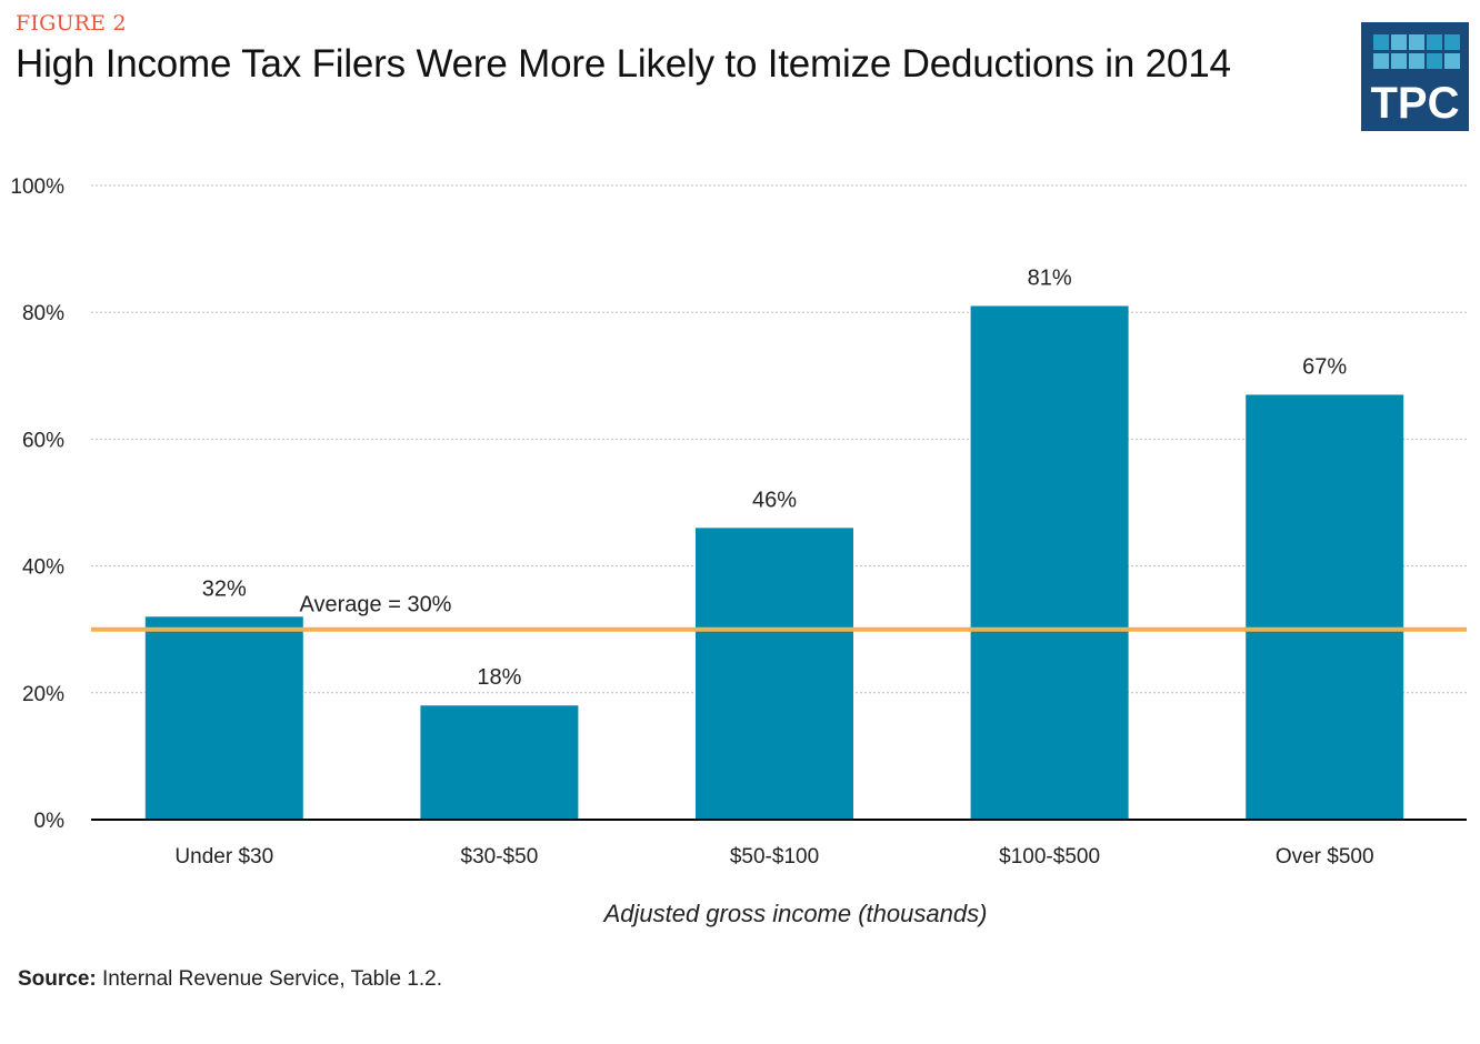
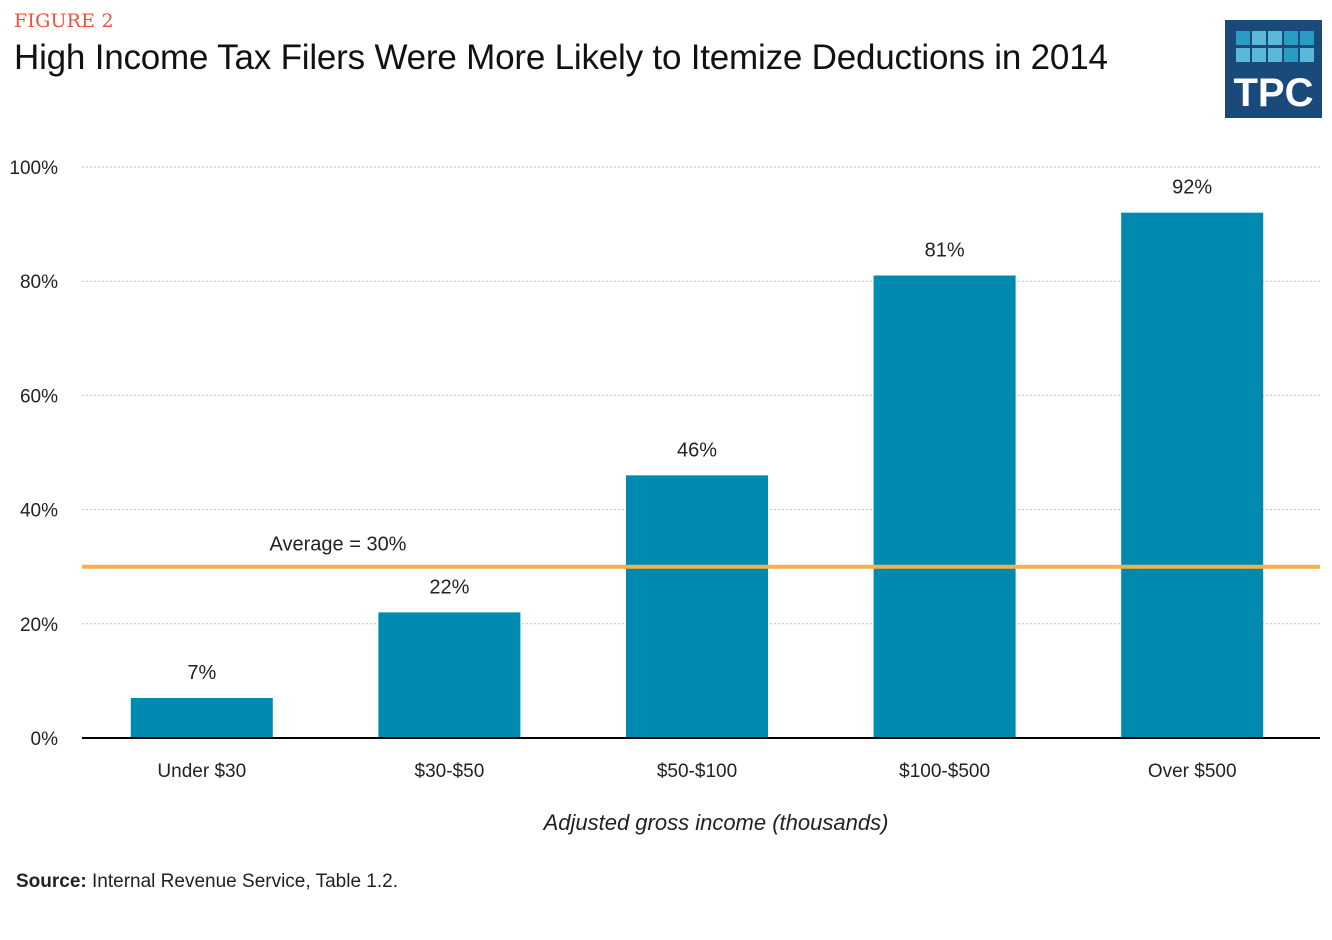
Under $30: 32% -> 7%
$30-$50: 18% -> 22%
Over $500: 67% -> 92%
